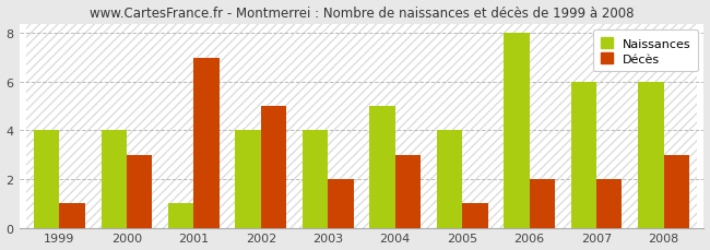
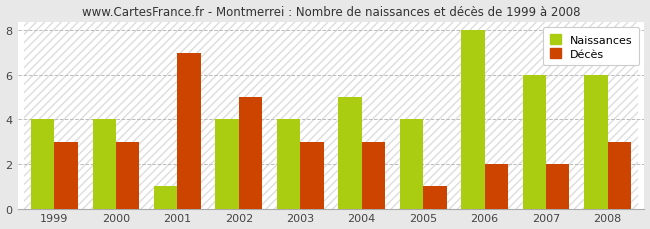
Décès/1999: 1 -> 3
Décès/2003: 2 -> 3
